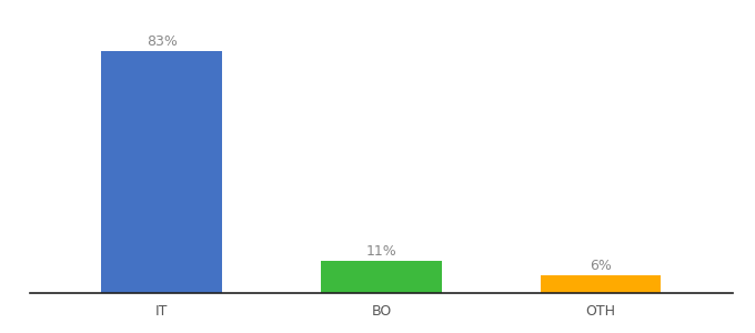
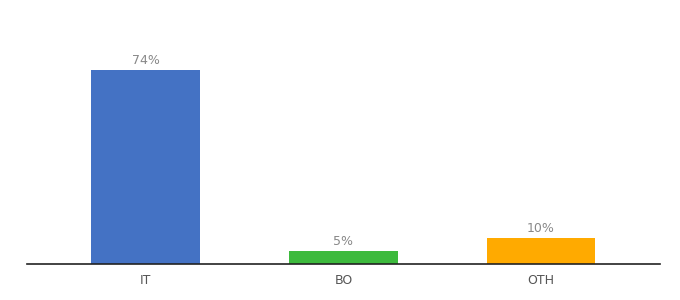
IT: 83% -> 74%
BO: 11% -> 5%
OTH: 6% -> 10%
